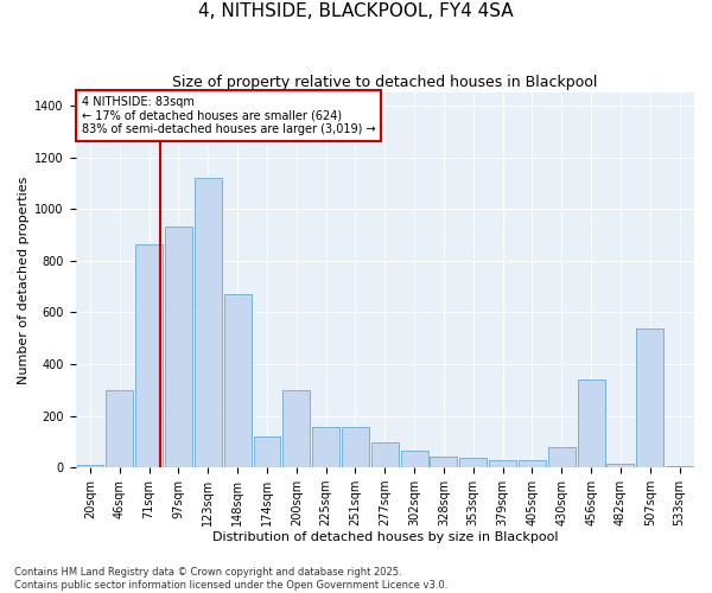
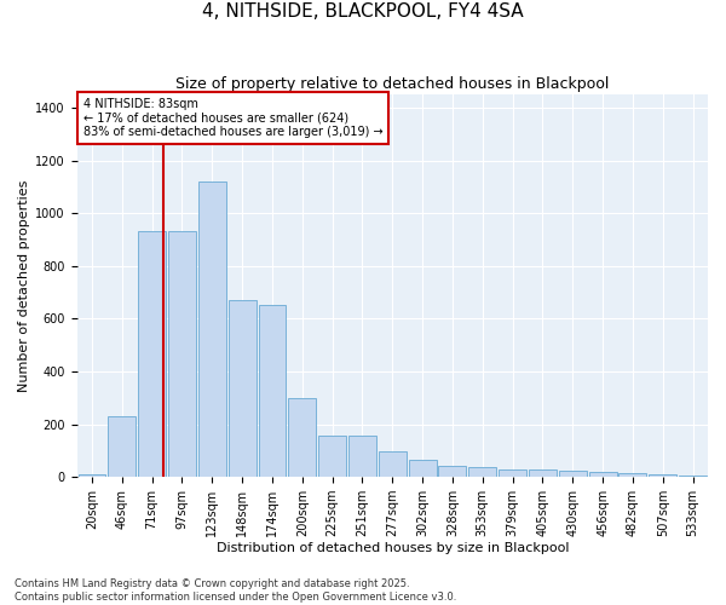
46sqm: 300 -> 230
71sqm: 865 -> 930
174sqm: 120 -> 650
430sqm: 80 -> 22
456sqm: 340 -> 20
507sqm: 535 -> 8
